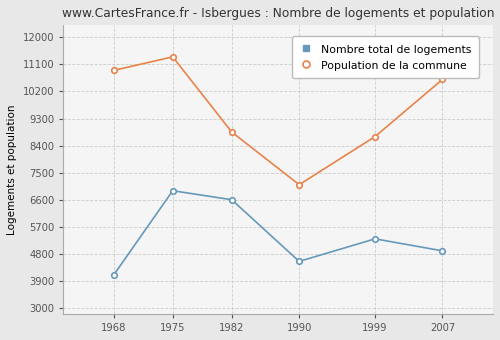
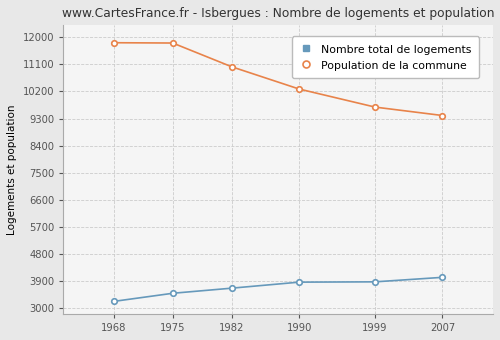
Nombre total de logements/1968: 4100 -> 3220
Population de la commune/1968: 10900 -> 11820
Nombre total de logements/1975: 6900 -> 3490
Population de la commune/1975: 11350 -> 11810
Nombre total de logements/1982: 6600 -> 3660
Population de la commune/1982: 8850 -> 11020
Nombre total de logements/1990: 4550 -> 3860
Population de la commune/1990: 7100 -> 10280
Nombre total de logements/1999: 5300 -> 3870
Population de la commune/1999: 8700 -> 9680
Nombre total de logements/2007: 4900 -> 4020
Population de la commune/2007: 10600 -> 9400
